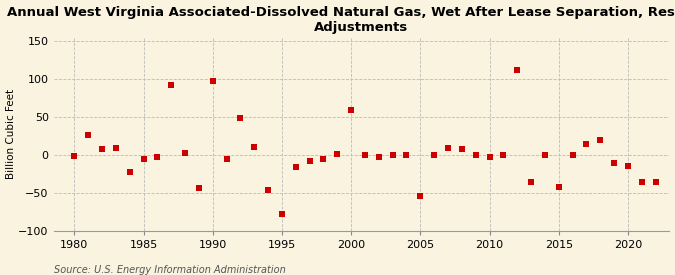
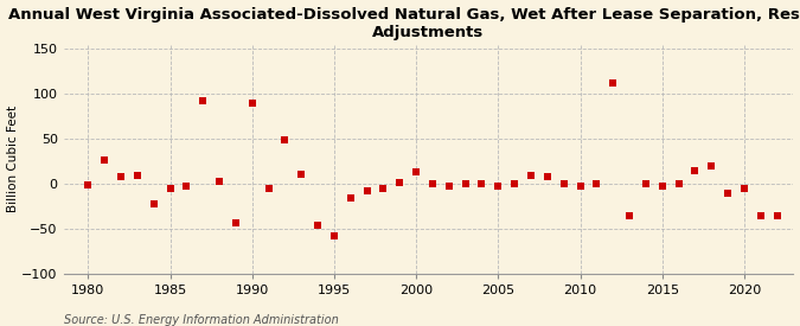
1990: 98 -> 90
1995: -78 -> -57
2000: 60 -> 13
2005: -54 -> -2
2015: -42 -> -2
2020: -14 -> -5
